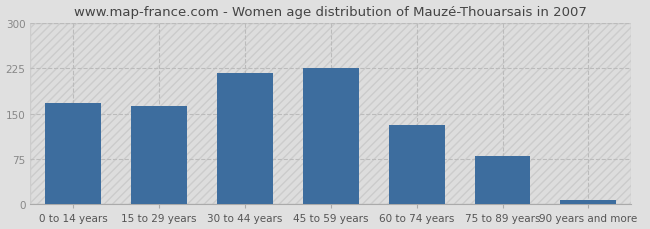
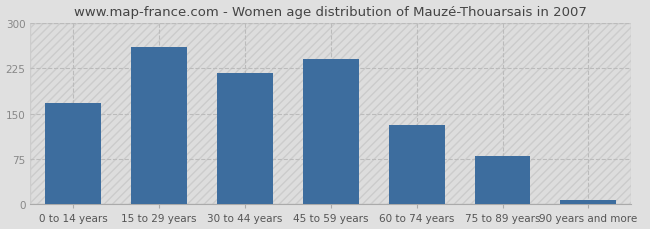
15 to 29 years: 163 -> 260
45 to 59 years: 226 -> 240
